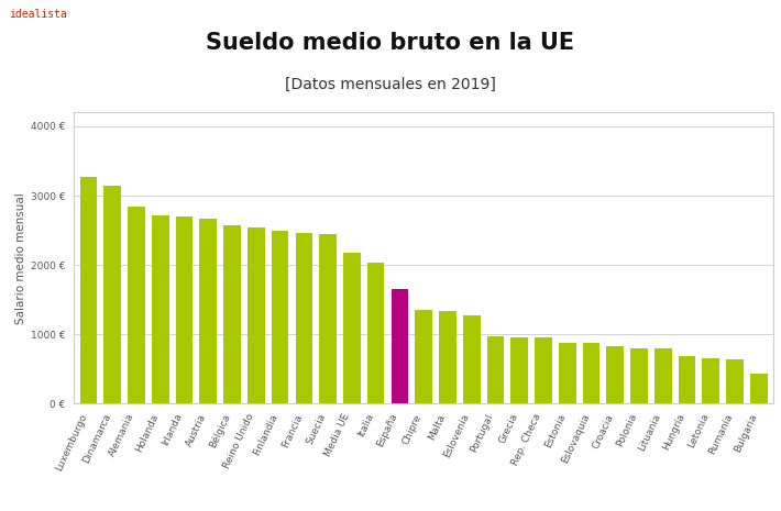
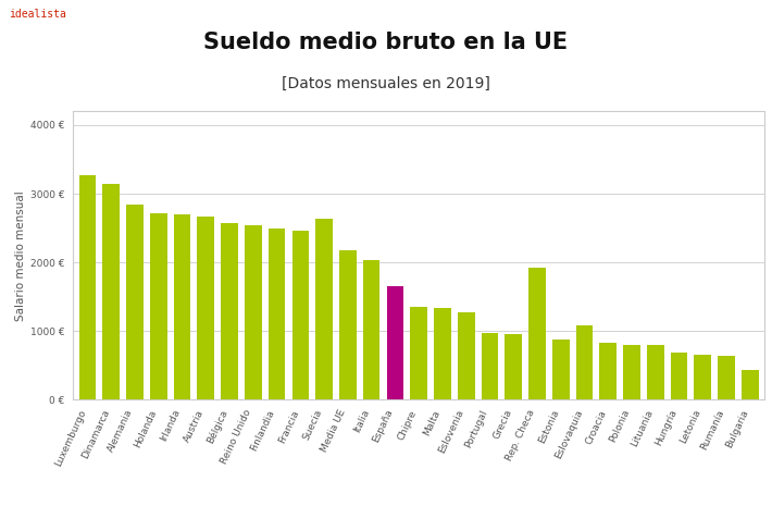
Suecia: 2440 € -> 2640 €
Rep. Checa: 960 € -> 1920 €
Eslovaquia: 880 € -> 1080 €
